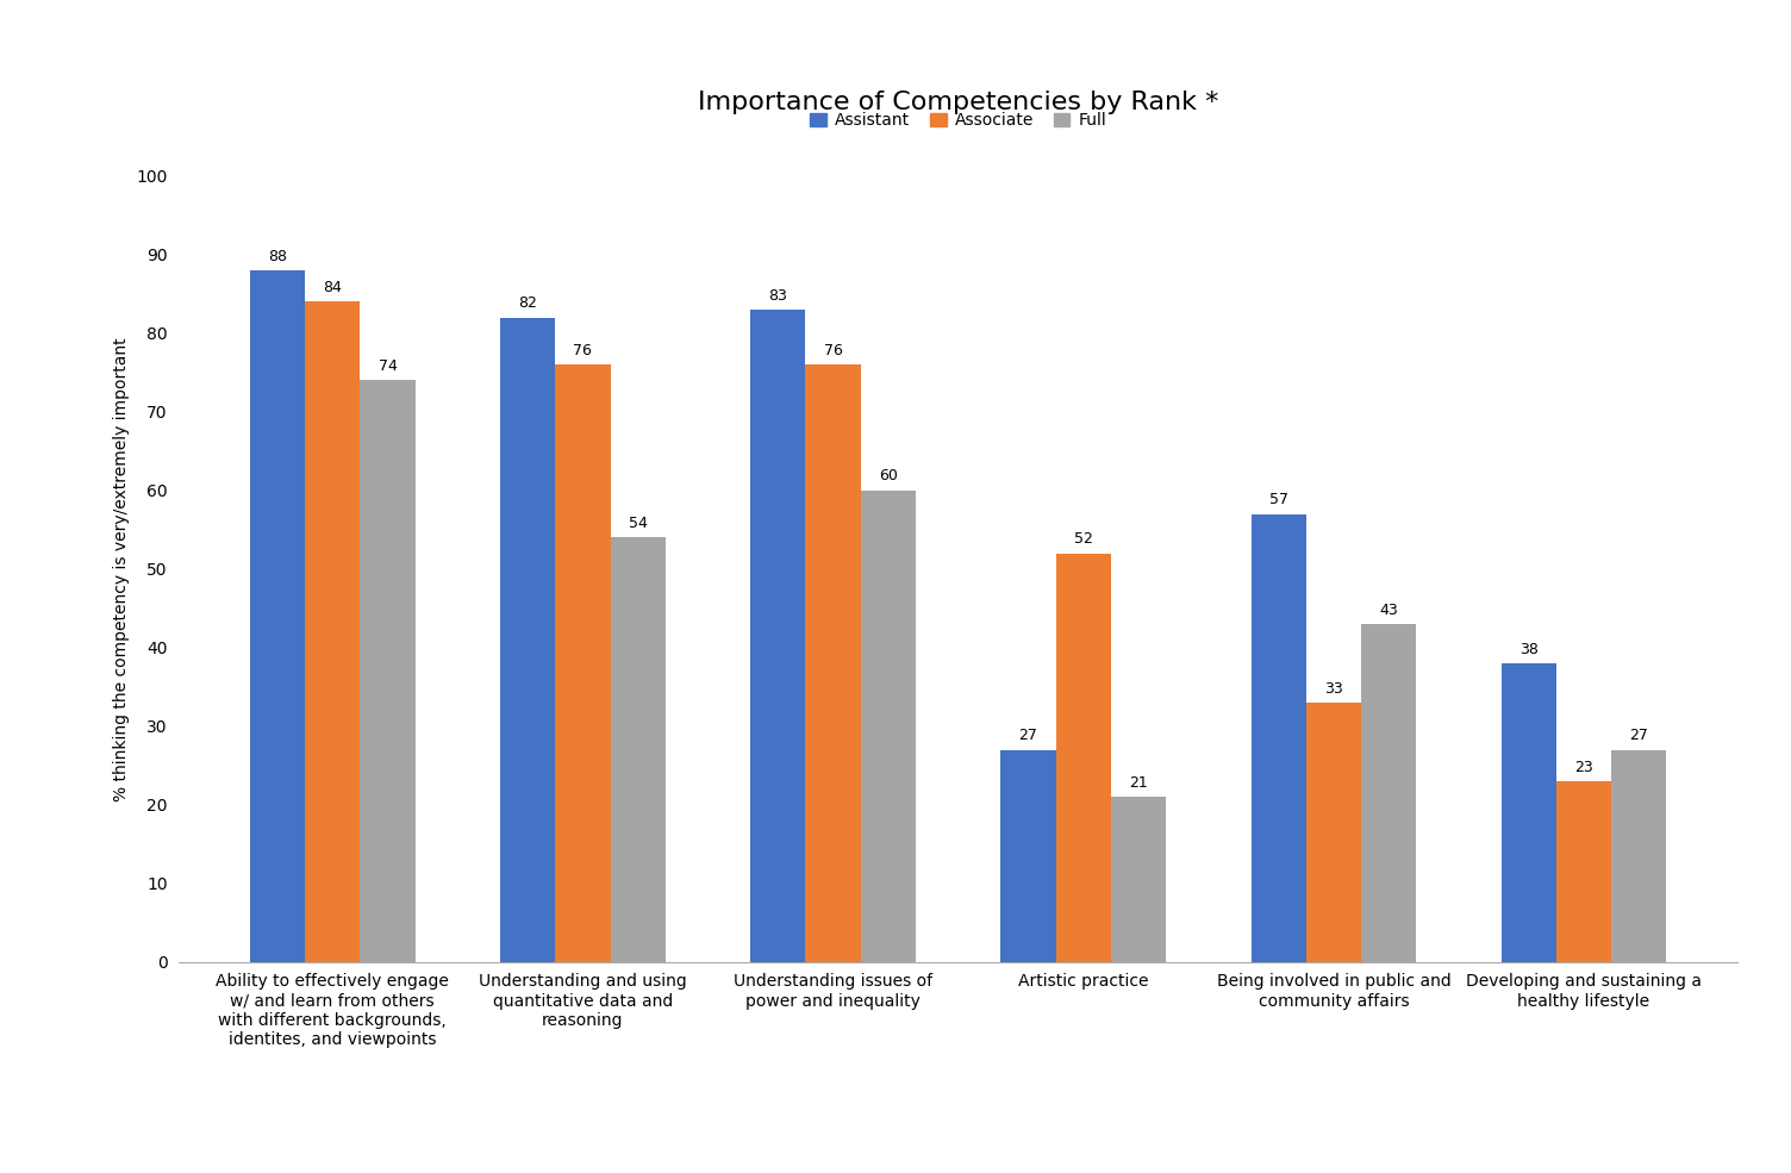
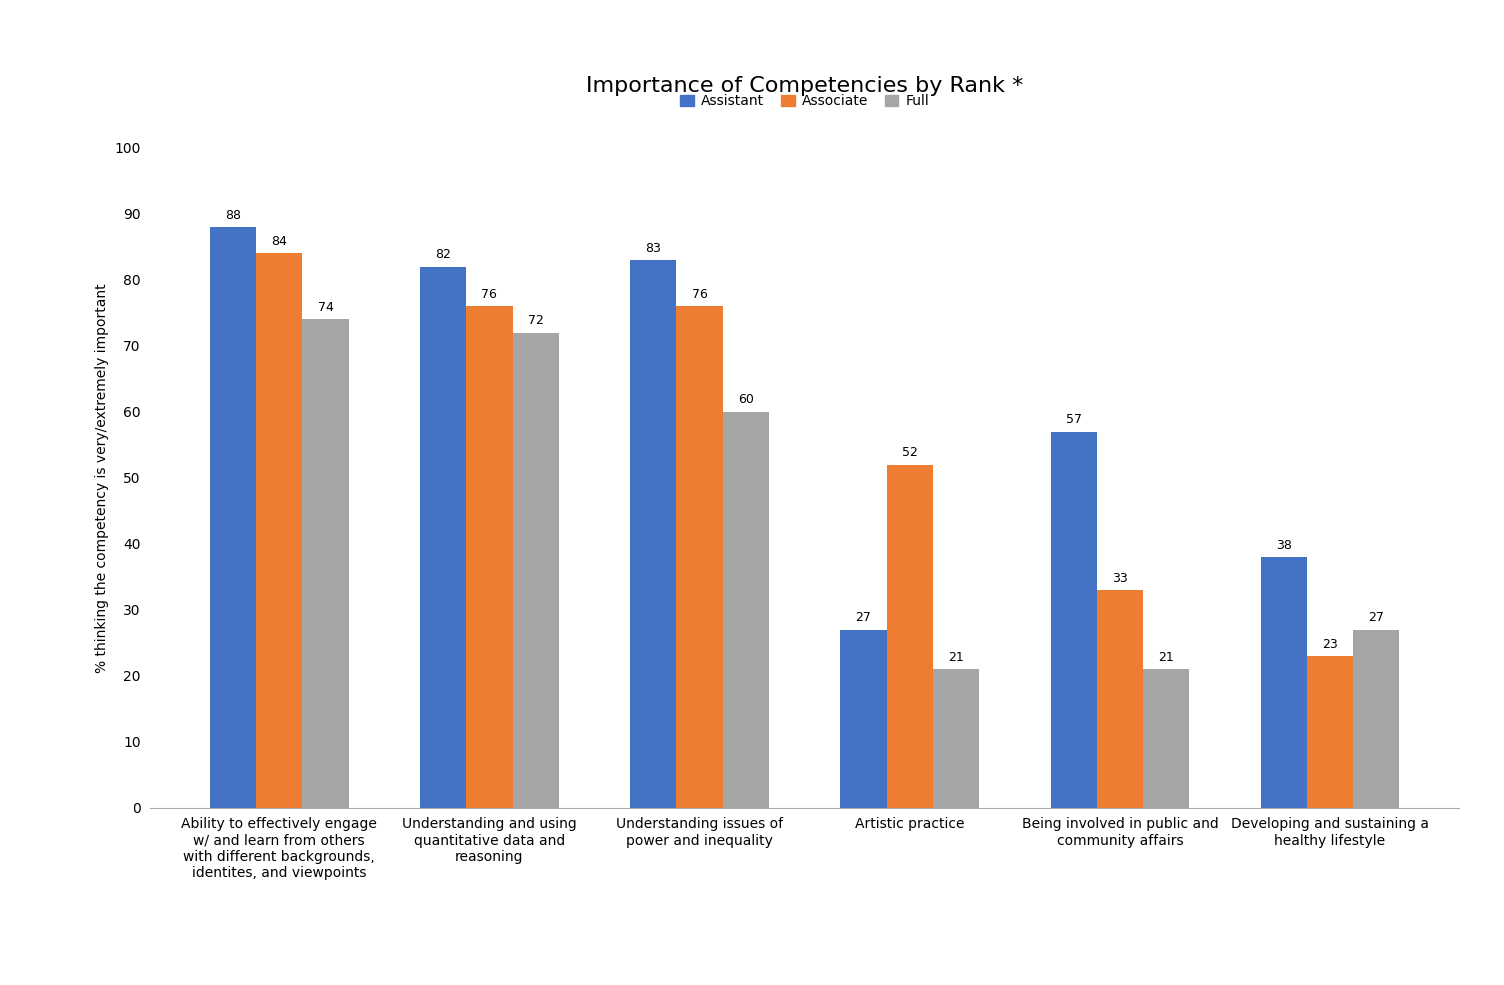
Full/Understanding and using quantitative data and reasoning: 54 -> 72
Full/Being involved in public and community affairs: 43 -> 21
